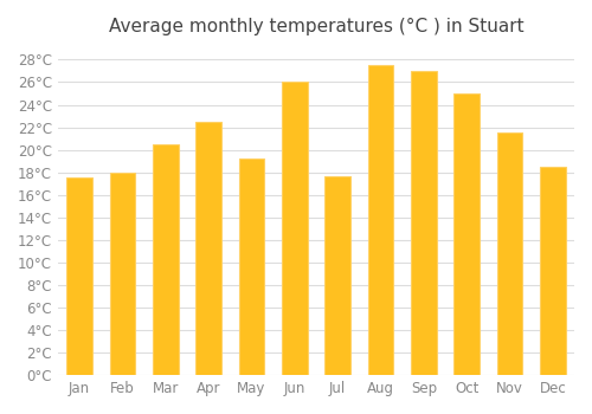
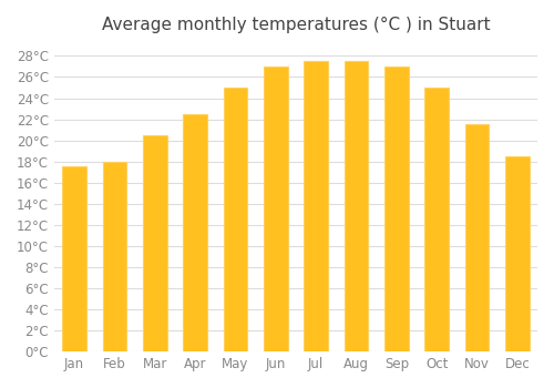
May: 19.2°C -> 25.0°C
Jun: 26.0°C -> 27.0°C
Jul: 17.6°C -> 27.5°C
